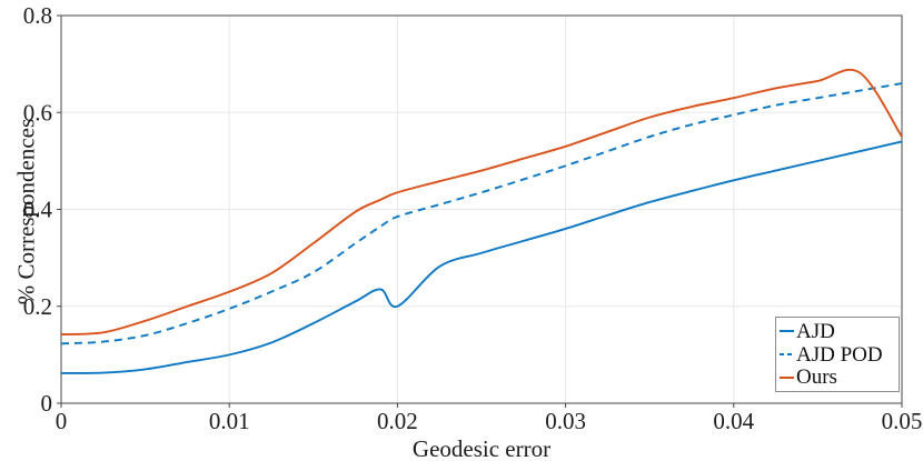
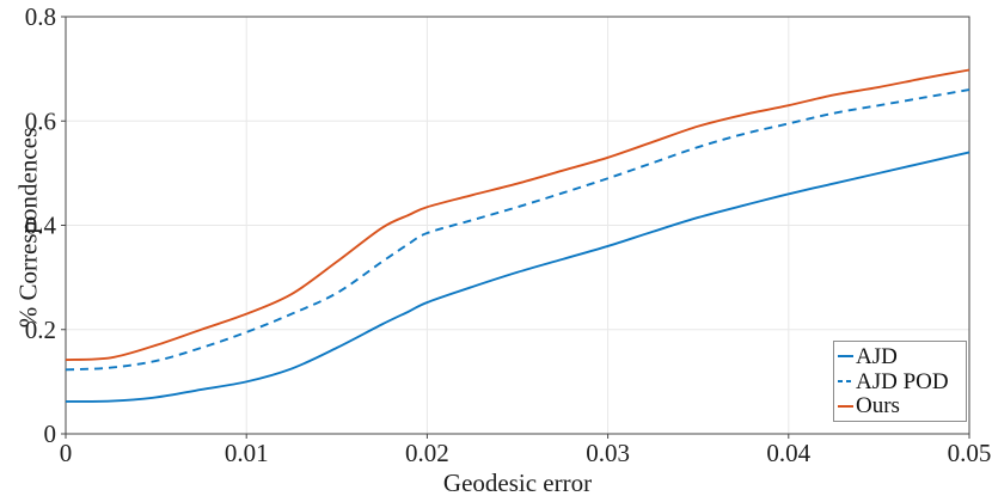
AJD/0.02: 0.20 -> 0.25
Ours/0.05: 0.55 -> 0.70
